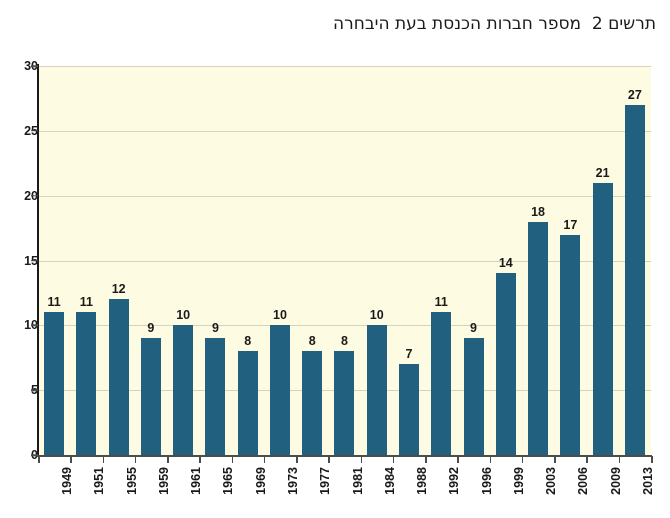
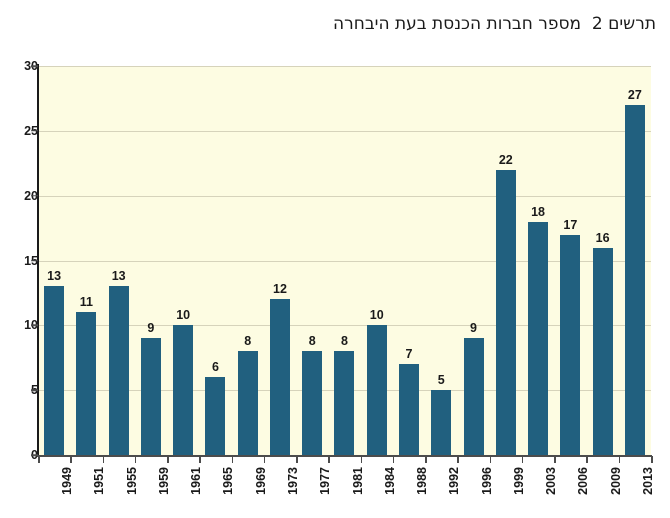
1949: 11 -> 13
1955: 12 -> 13
1965: 9 -> 6
1973: 10 -> 12
1992: 11 -> 5
1999: 14 -> 22
2009: 21 -> 16
